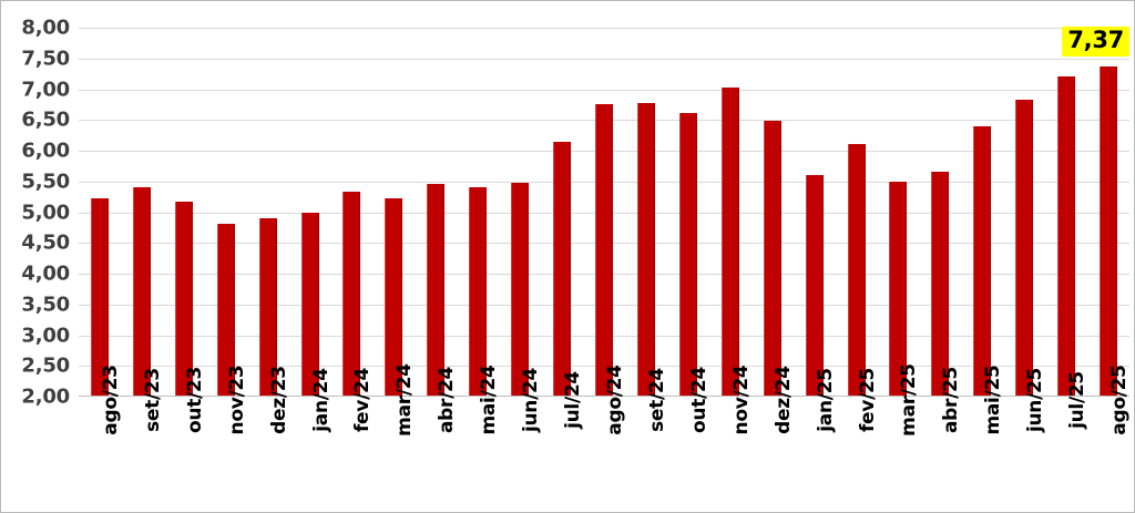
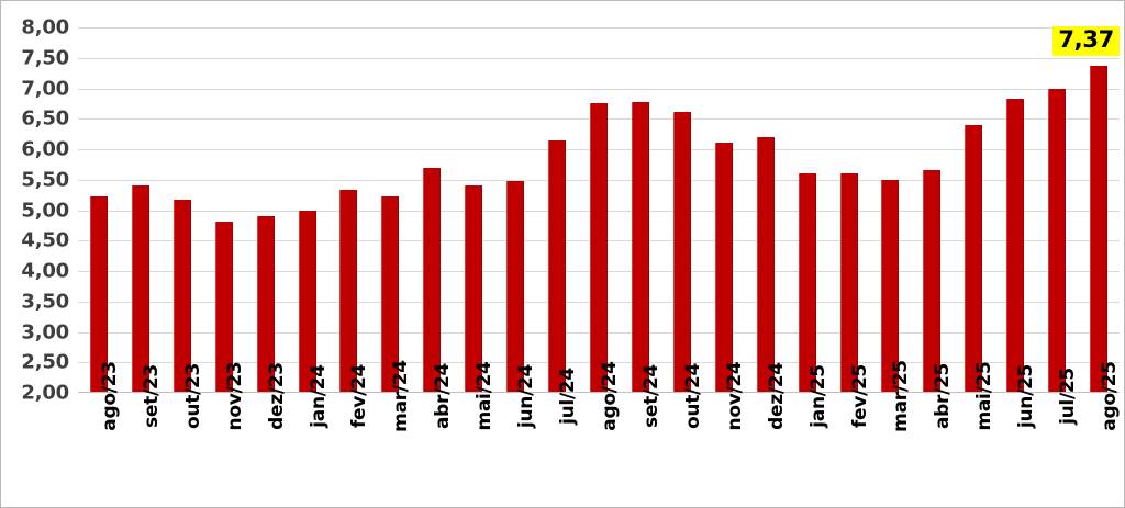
abr/24: 5,5 -> 5,7
nov/24: 7,0 -> 6,1
dez/24: 6,5 -> 6,2
fev/25: 6,1 -> 5,6
jul/25: 7,2 -> 7,0
